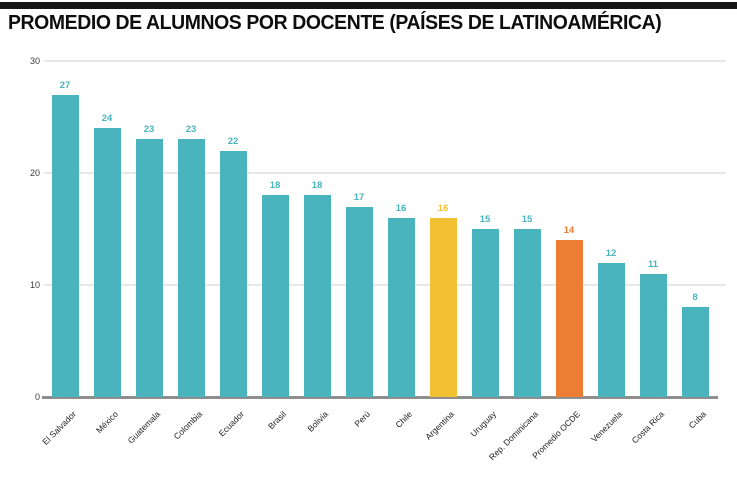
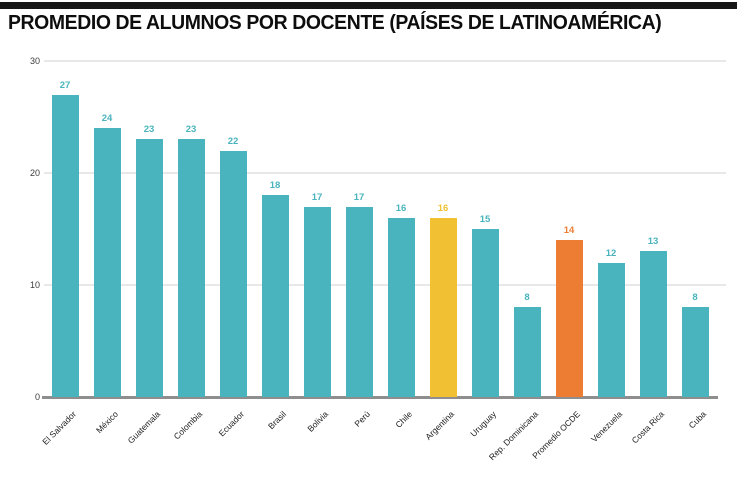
Bolivia: 18 -> 17
Rep. Dominicana: 15 -> 8
Costa Rica: 11 -> 13
